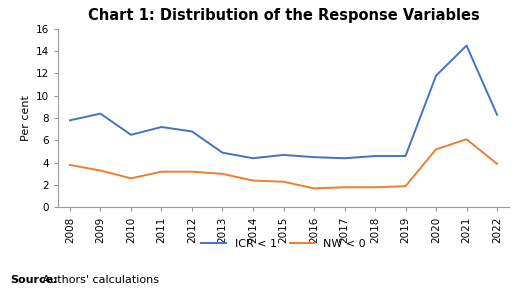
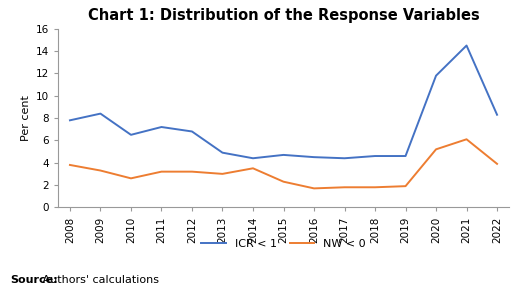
NW < 0/2014: 2.4 -> 3.5
